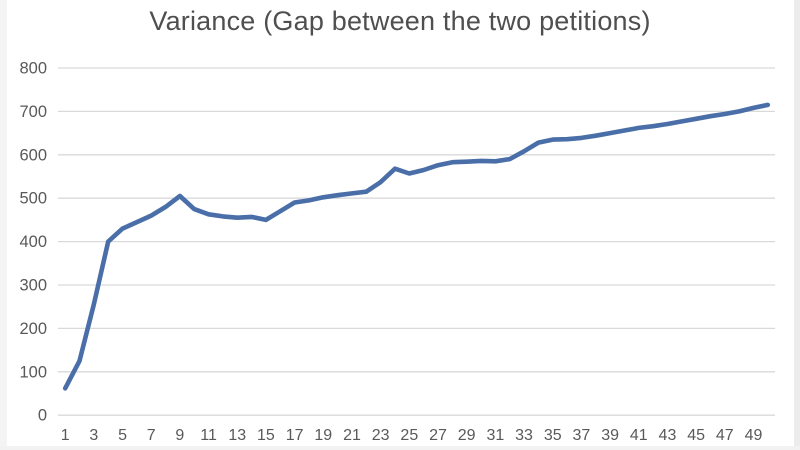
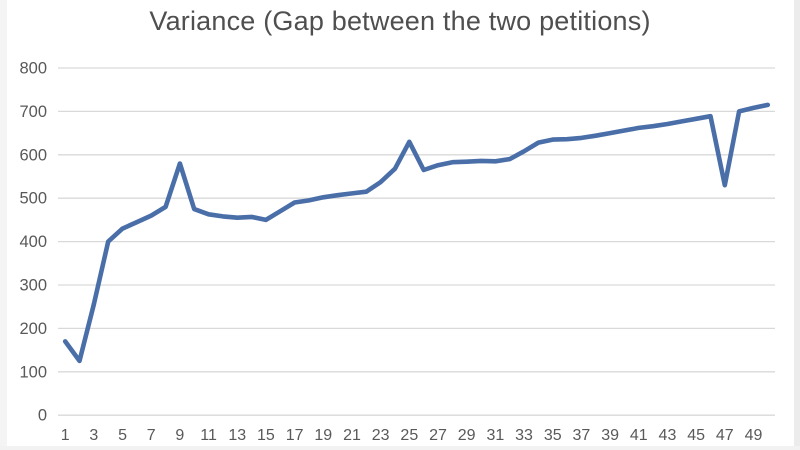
1: 60 -> 170
9: 500 -> 580
25: 560 -> 630
47: 690 -> 530
